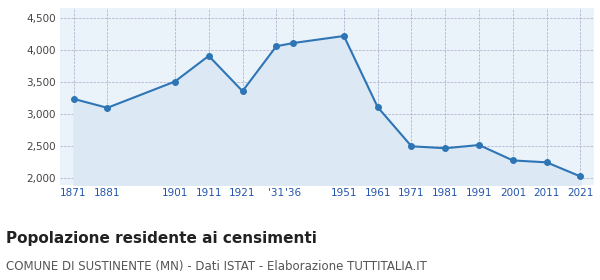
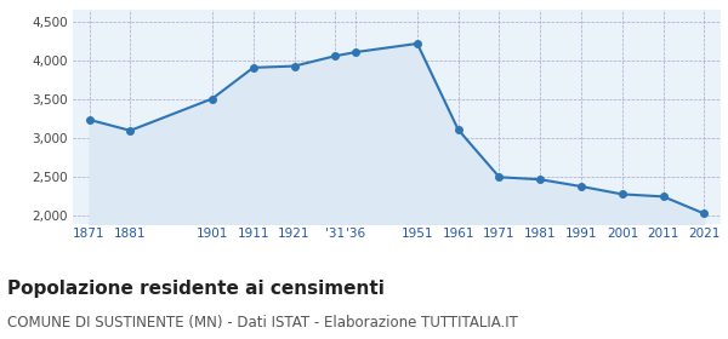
1921: 3,360 -> 3,930
1991: 2,520 -> 2,380
